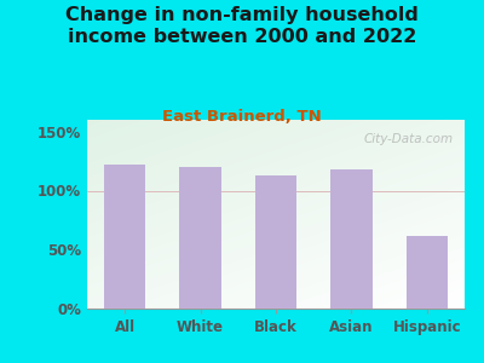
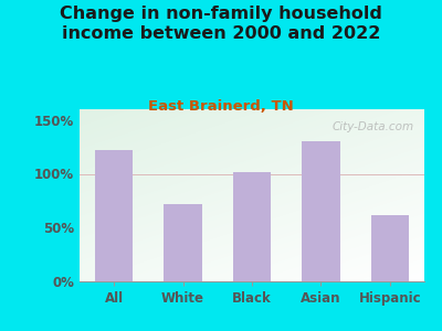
White: 120% -> 72%
Black: 113% -> 102%
Asian: 118% -> 130%
